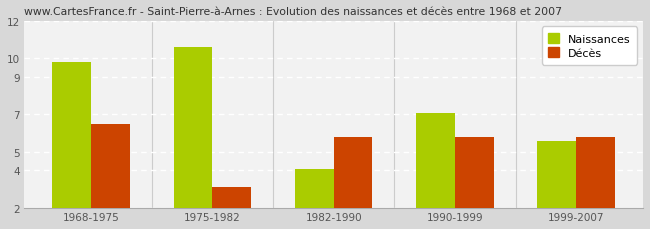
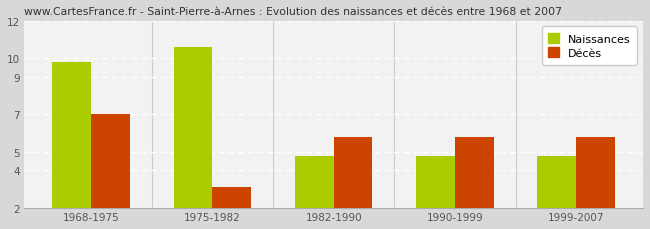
Décès/1968-1975: 6.5 -> 7.0
Naissances/1982-1990: 4.1 -> 4.8
Naissances/1990-1999: 7.1 -> 4.8
Naissances/1999-2007: 5.6 -> 4.8
